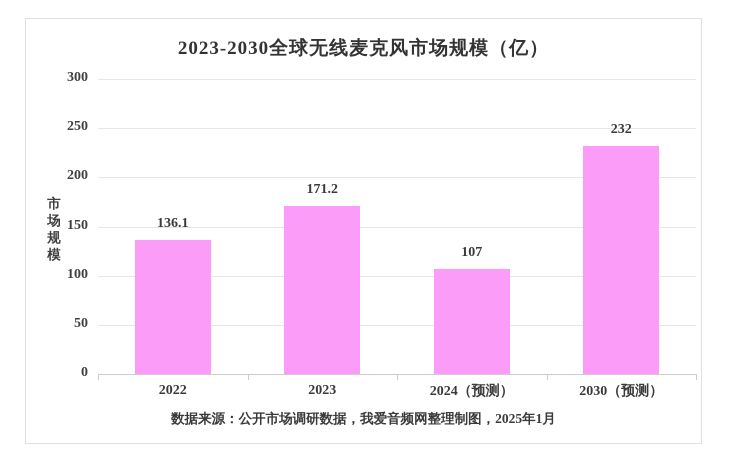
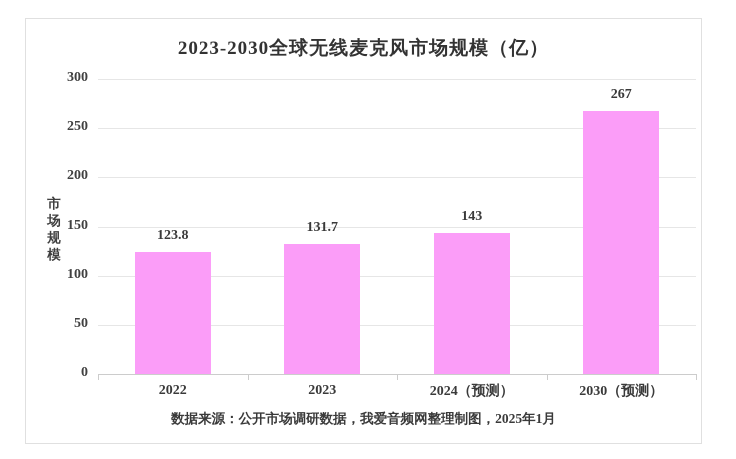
2022: 136.1 -> 123.8
2023: 171.2 -> 131.7
2024（预测）: 107 -> 143
2030（预测）: 232 -> 267
